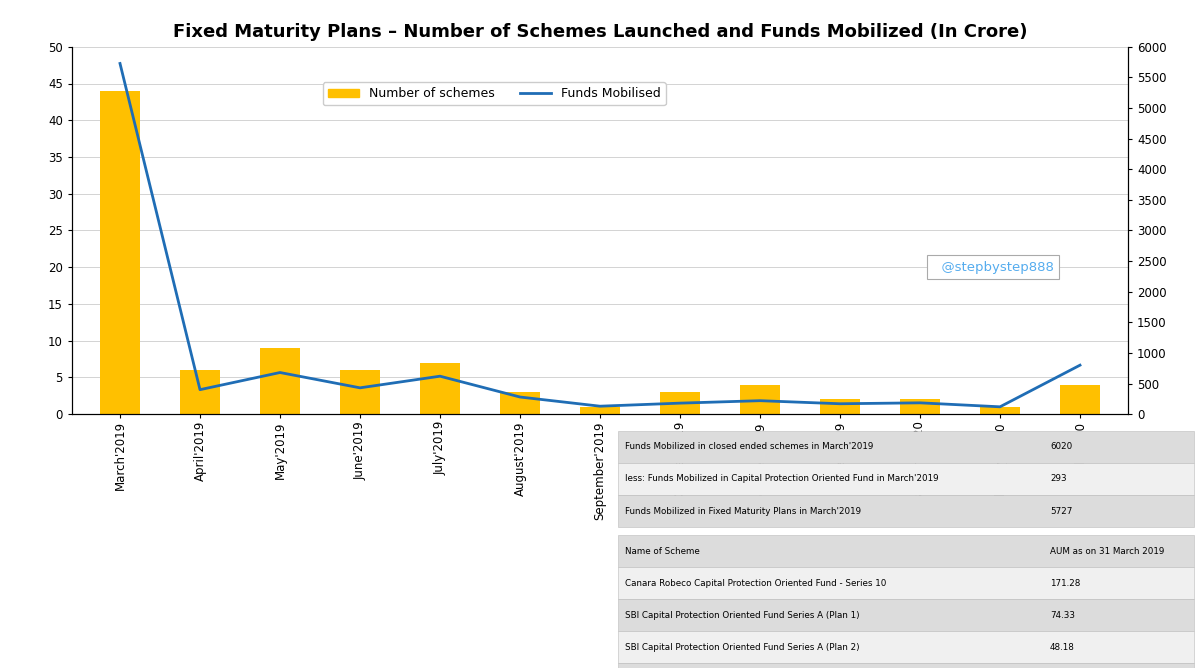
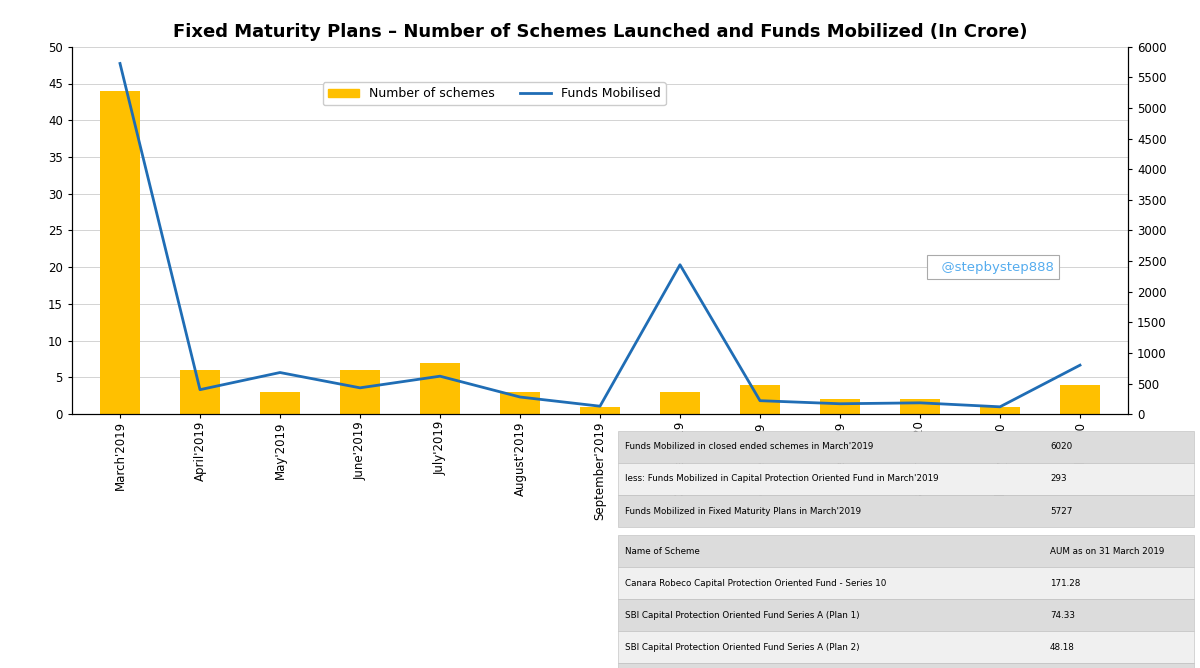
Number of schemes/May'2019: 9 -> 3
Funds Mobilised/October'2019: 180 -> 2440
